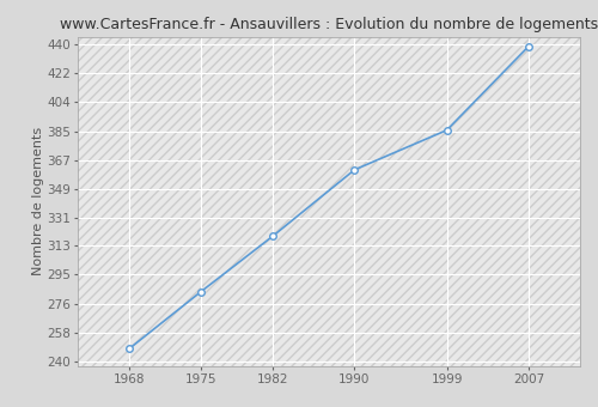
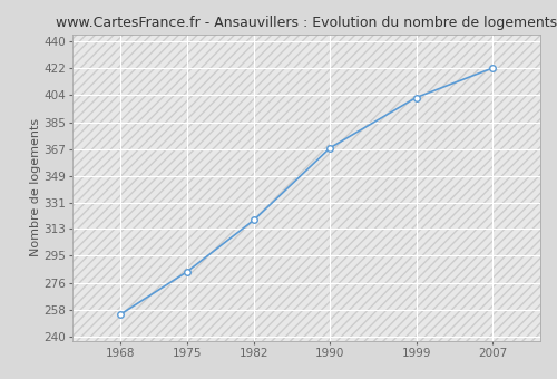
1968: 248 -> 255
1990: 361 -> 368
1999: 386 -> 402
2007: 439 -> 422
